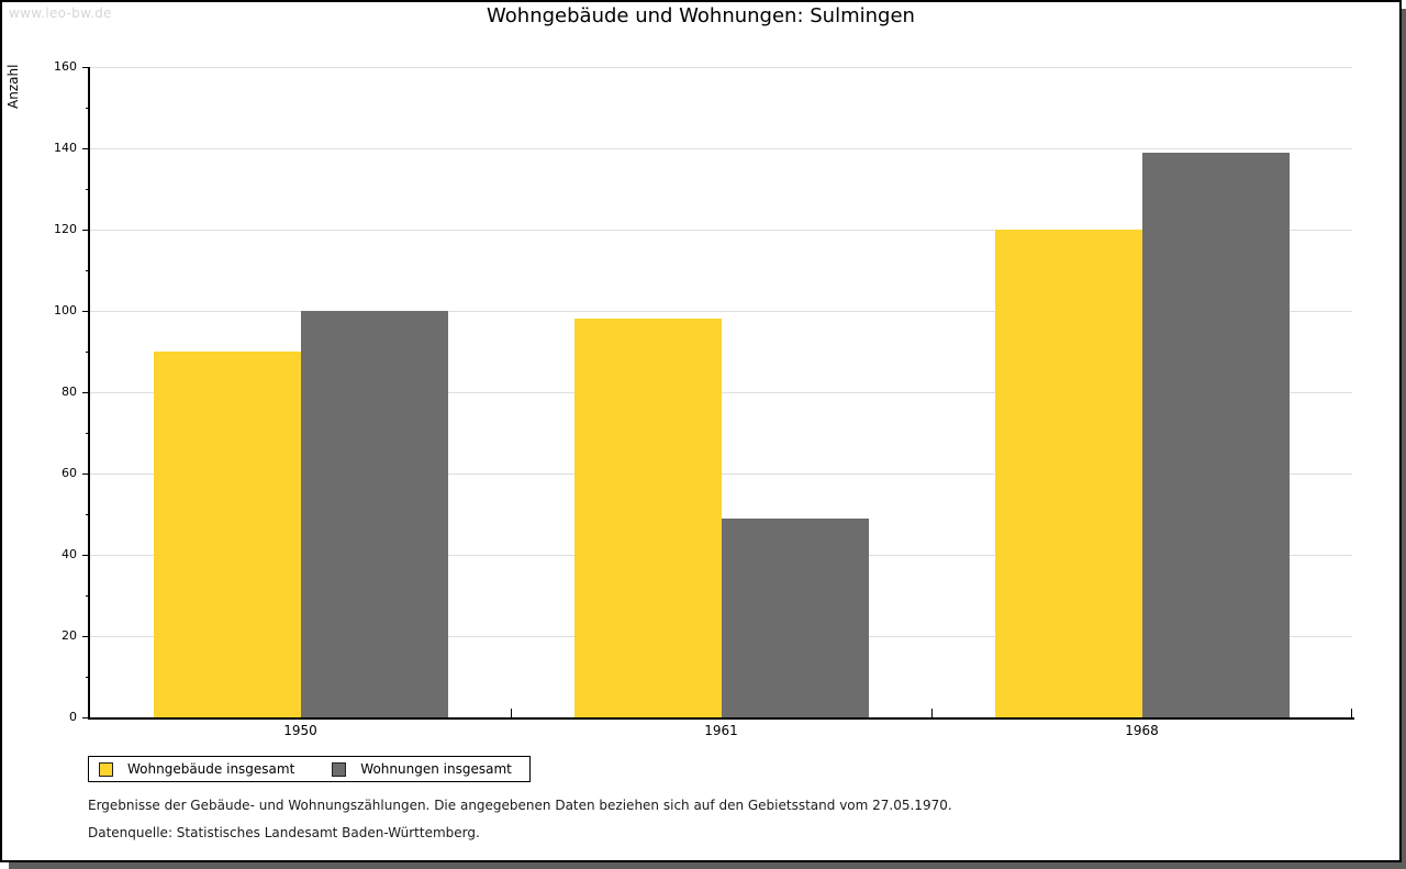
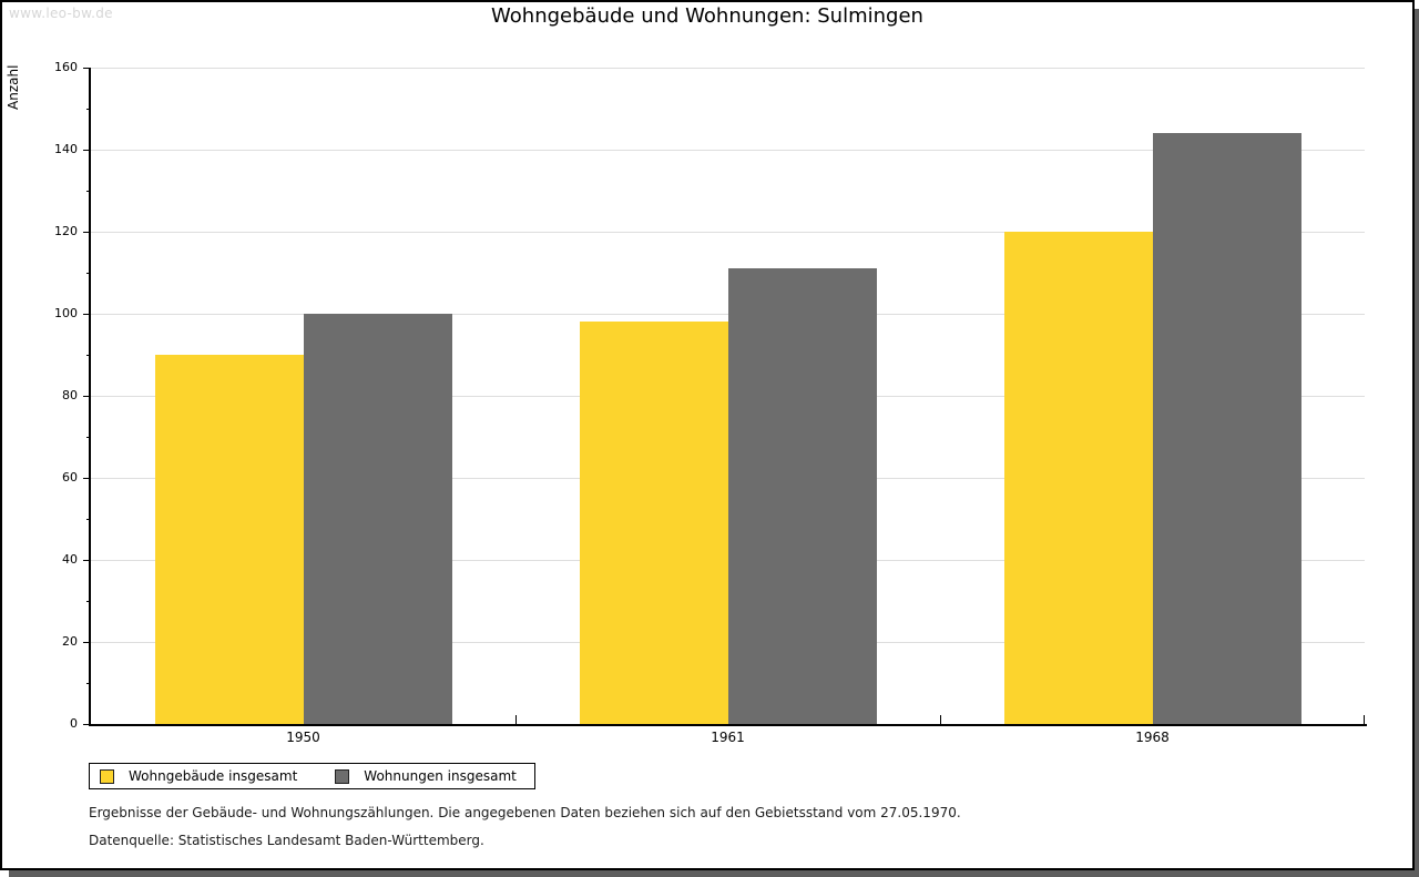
Wohnungen insgesamt/1961: 49 -> 111
Wohnungen insgesamt/1968: 139 -> 144
